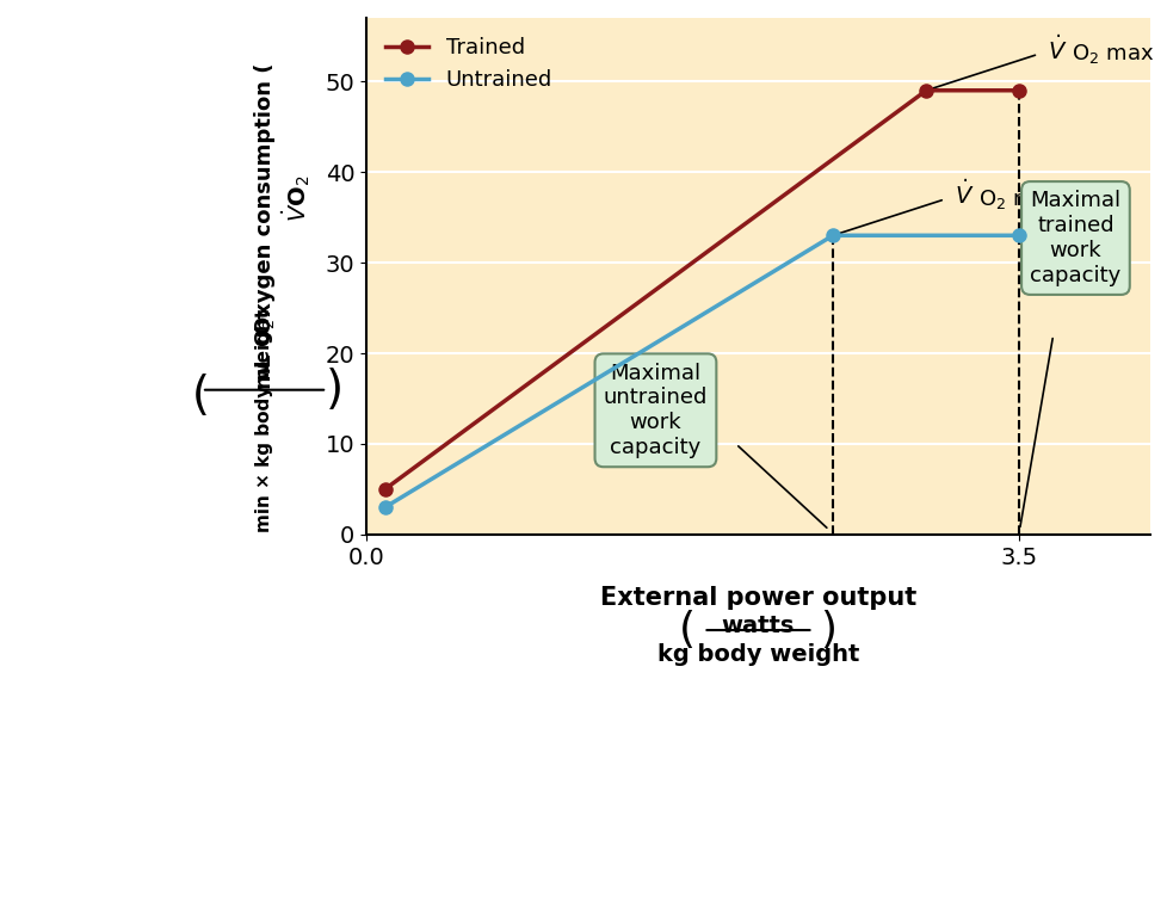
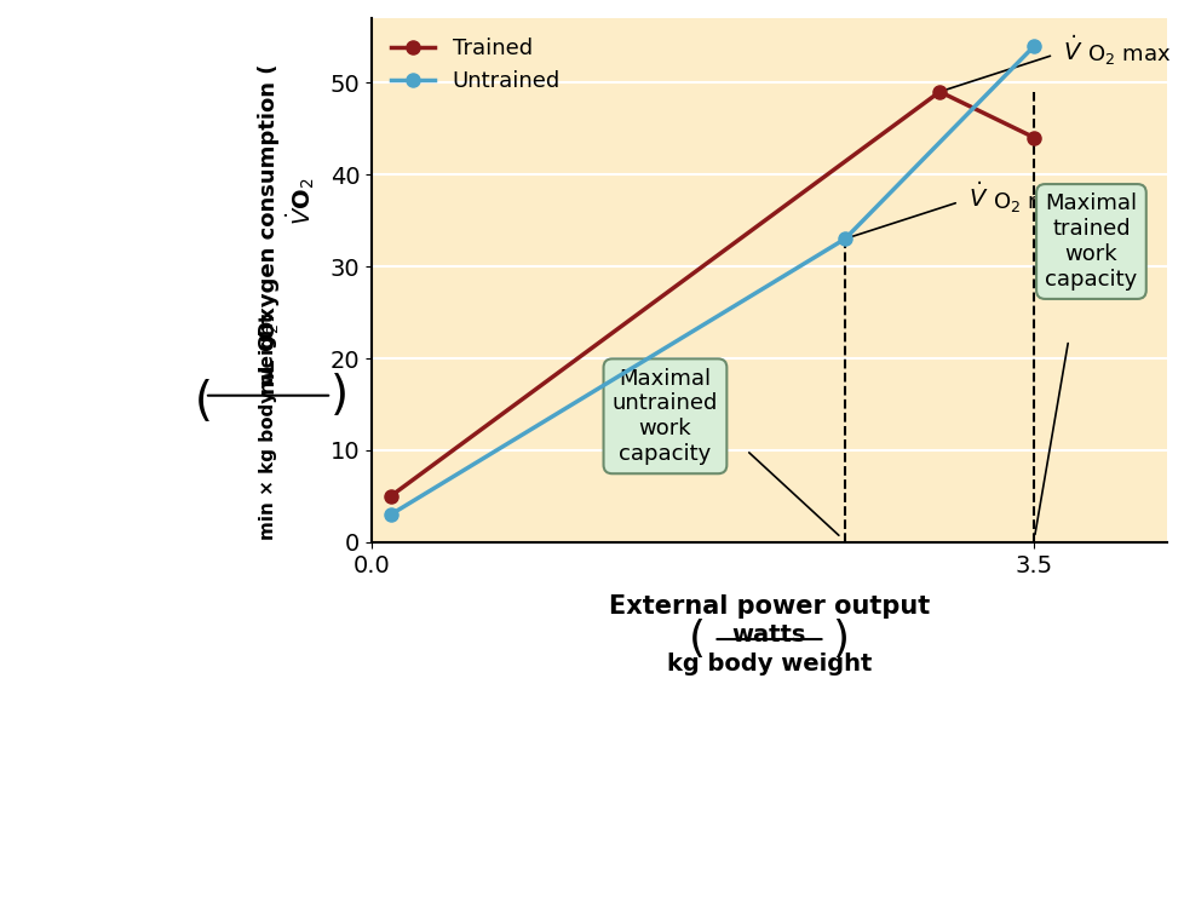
Trained/3.5: 49 -> 44
Untrained/3.5: 33 -> 54
